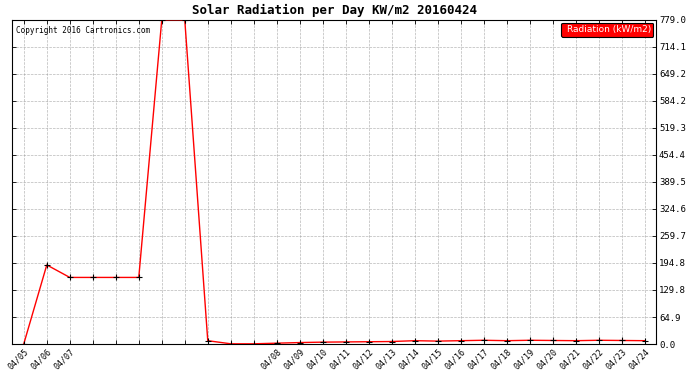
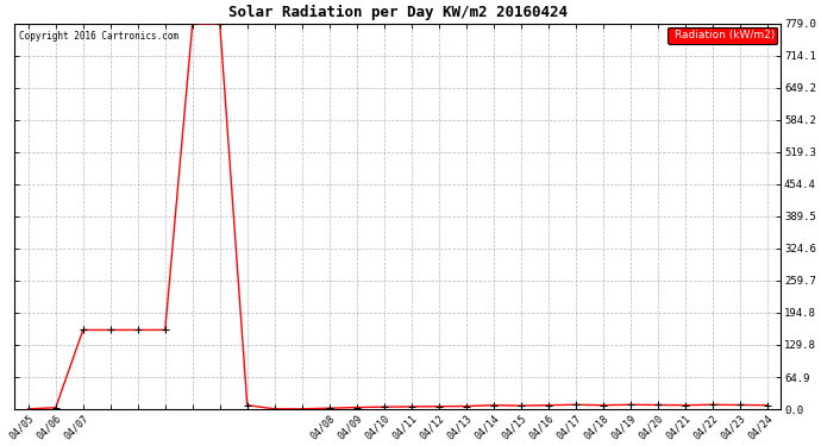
04/06: 190 -> 3
